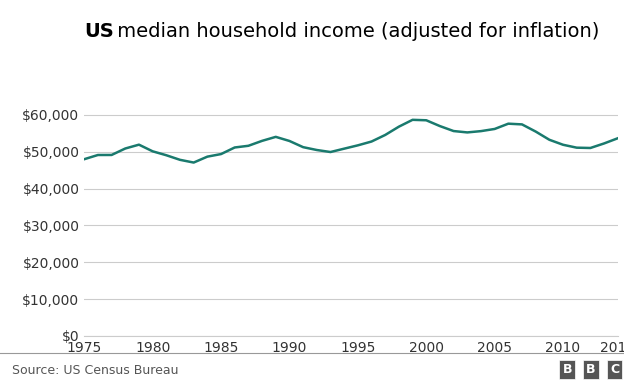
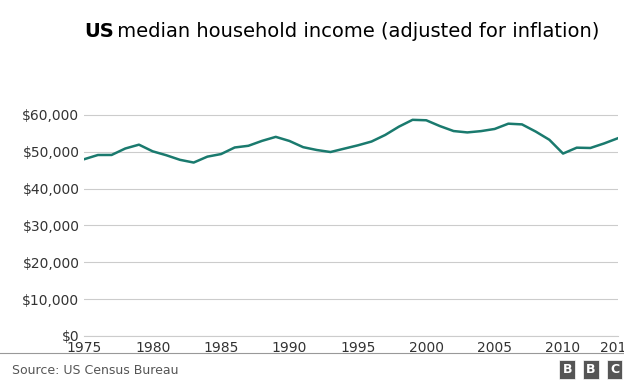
2010: $51,900 -> $49,500
